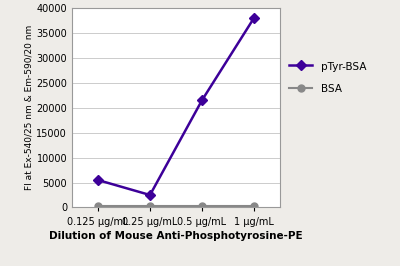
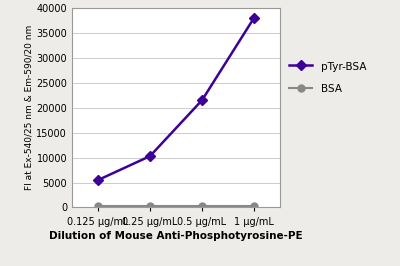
pTyr-BSA/0.25 μg/mL: 2500 -> 10300
